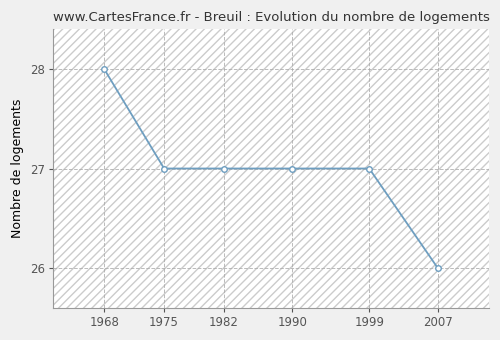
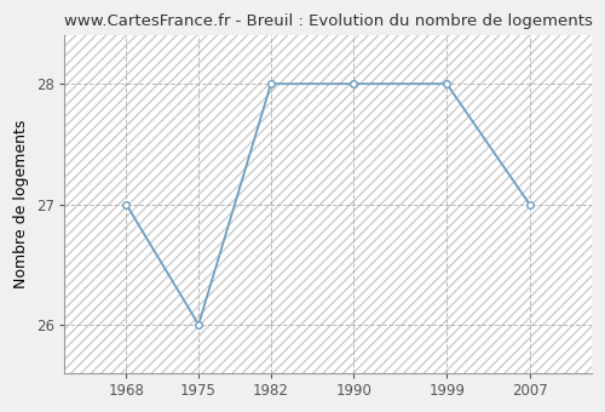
1968: 28 -> 27
1975: 27 -> 26
1982: 27 -> 28
1990: 27 -> 28
1999: 27 -> 28
2007: 26 -> 27
